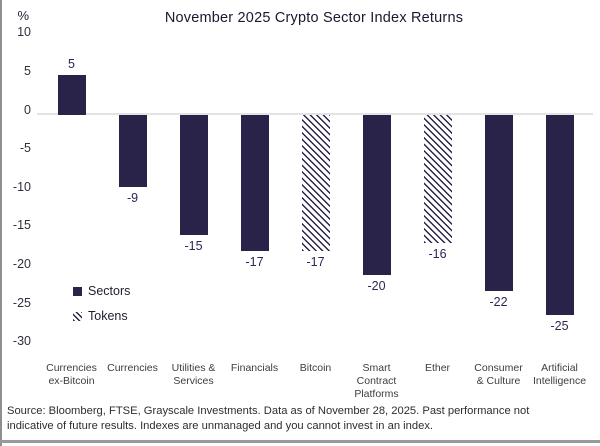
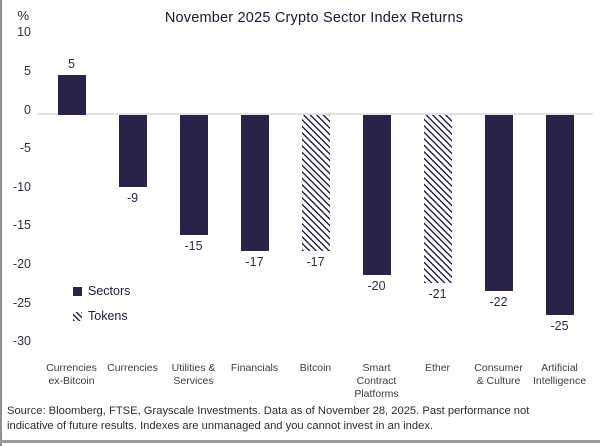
Ether: -16 -> -21
